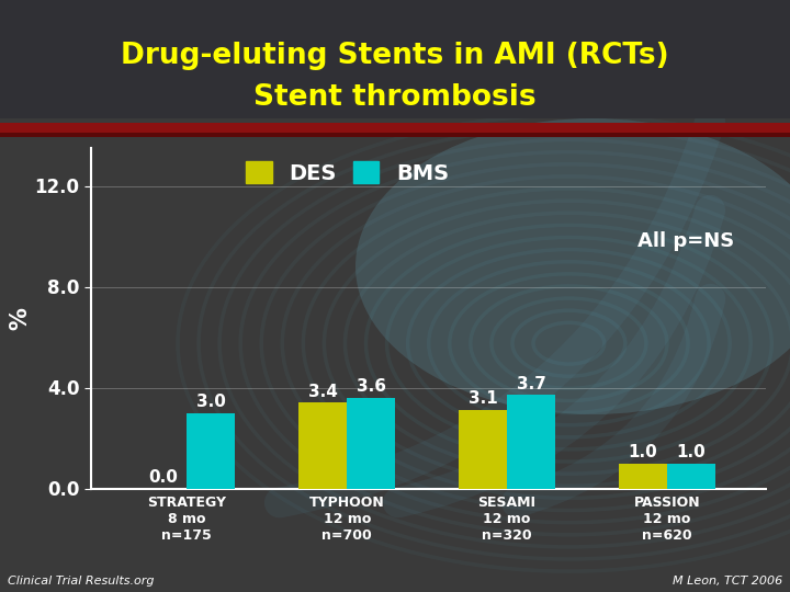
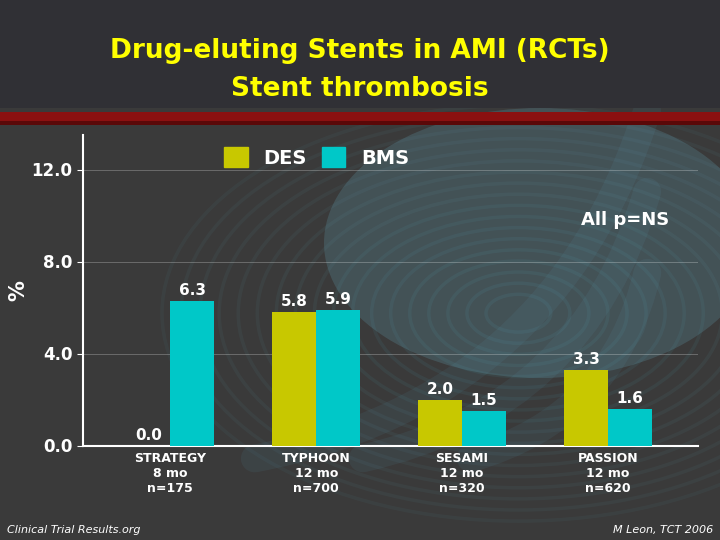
BMS/STRATEGY 8 mo n=175: 3.0 -> 6.3
DES/TYPHOON 12 mo n=700: 3.4 -> 5.8
BMS/TYPHOON 12 mo n=700: 3.6 -> 5.9
DES/SESAMI 12 mo n=320: 3.1 -> 2.0
BMS/SESAMI 12 mo n=320: 3.7 -> 1.5
DES/PASSION 12 mo n=620: 1.0 -> 3.3
BMS/PASSION 12 mo n=620: 1.0 -> 1.6
